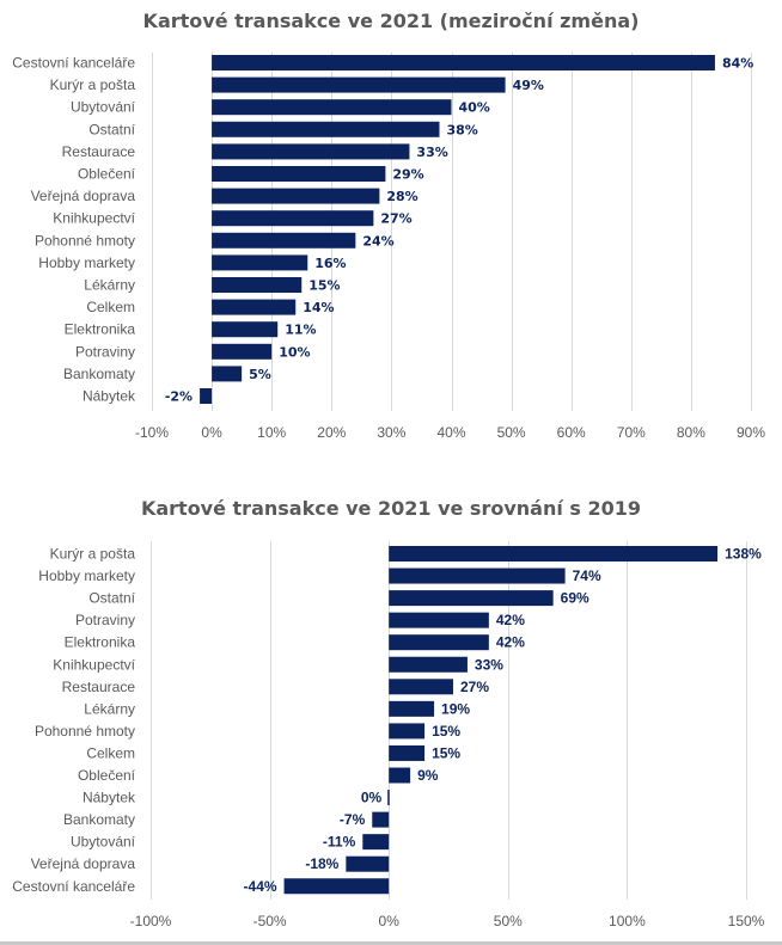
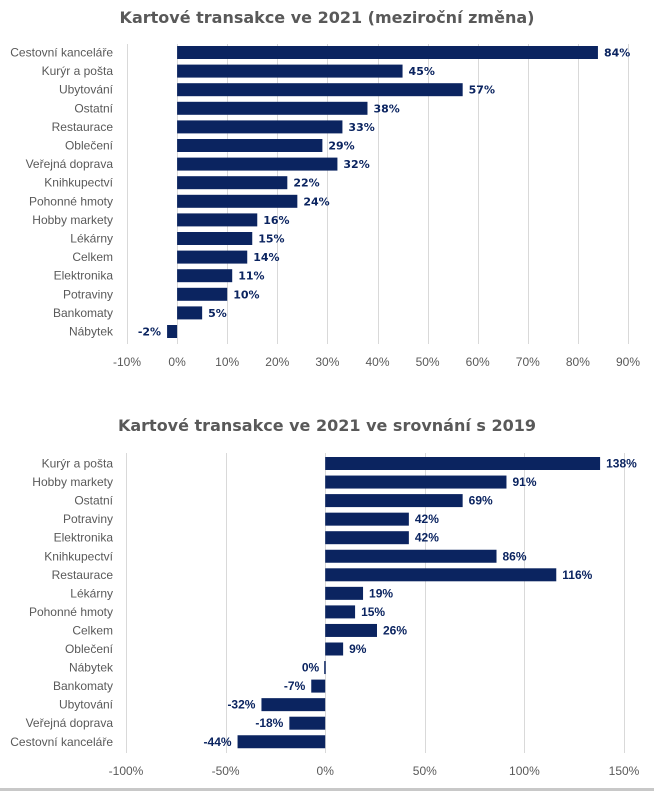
Kartové transakce ve 2021 (meziroční změna)/Kurýr a pošta: 49% -> 45%
Kartové transakce ve 2021 (meziroční změna)/Ubytování: 40% -> 57%
Kartové transakce ve 2021 (meziroční změna)/Veřejná doprava: 28% -> 32%
Kartové transakce ve 2021 (meziroční změna)/Knihkupectví: 27% -> 22%
Kartové transakce ve 2021 ve srovnání s 2019/Hobby markety: 74% -> 91%
Kartové transakce ve 2021 ve srovnání s 2019/Knihkupectví: 33% -> 86%
Kartové transakce ve 2021 ve srovnání s 2019/Restaurace: 27% -> 116%
Kartové transakce ve 2021 ve srovnání s 2019/Celkem: 15% -> 26%
Kartové transakce ve 2021 ve srovnání s 2019/Ubytování: -11% -> -32%
